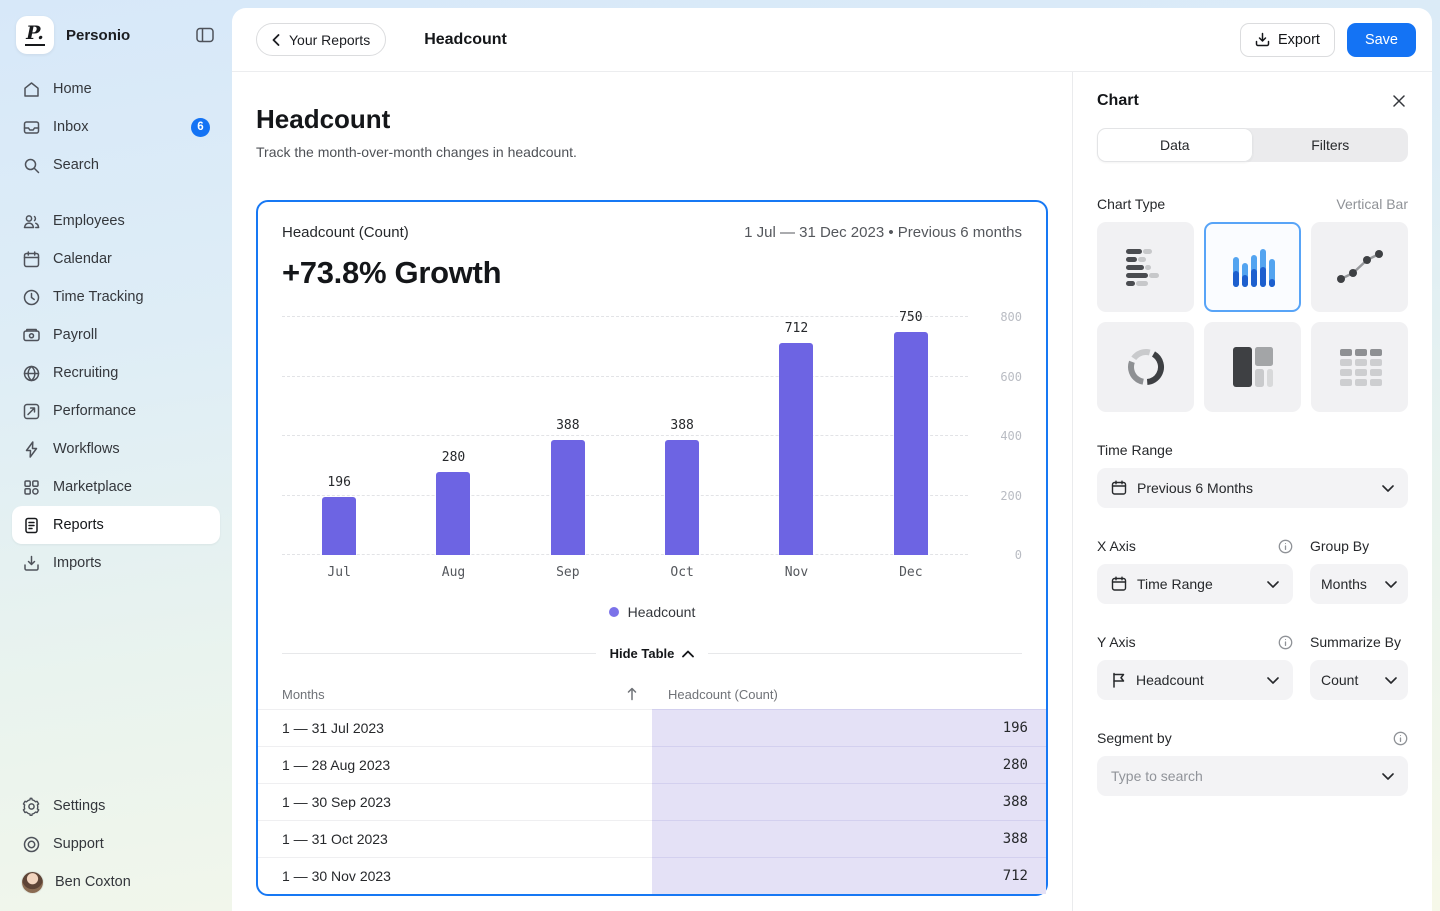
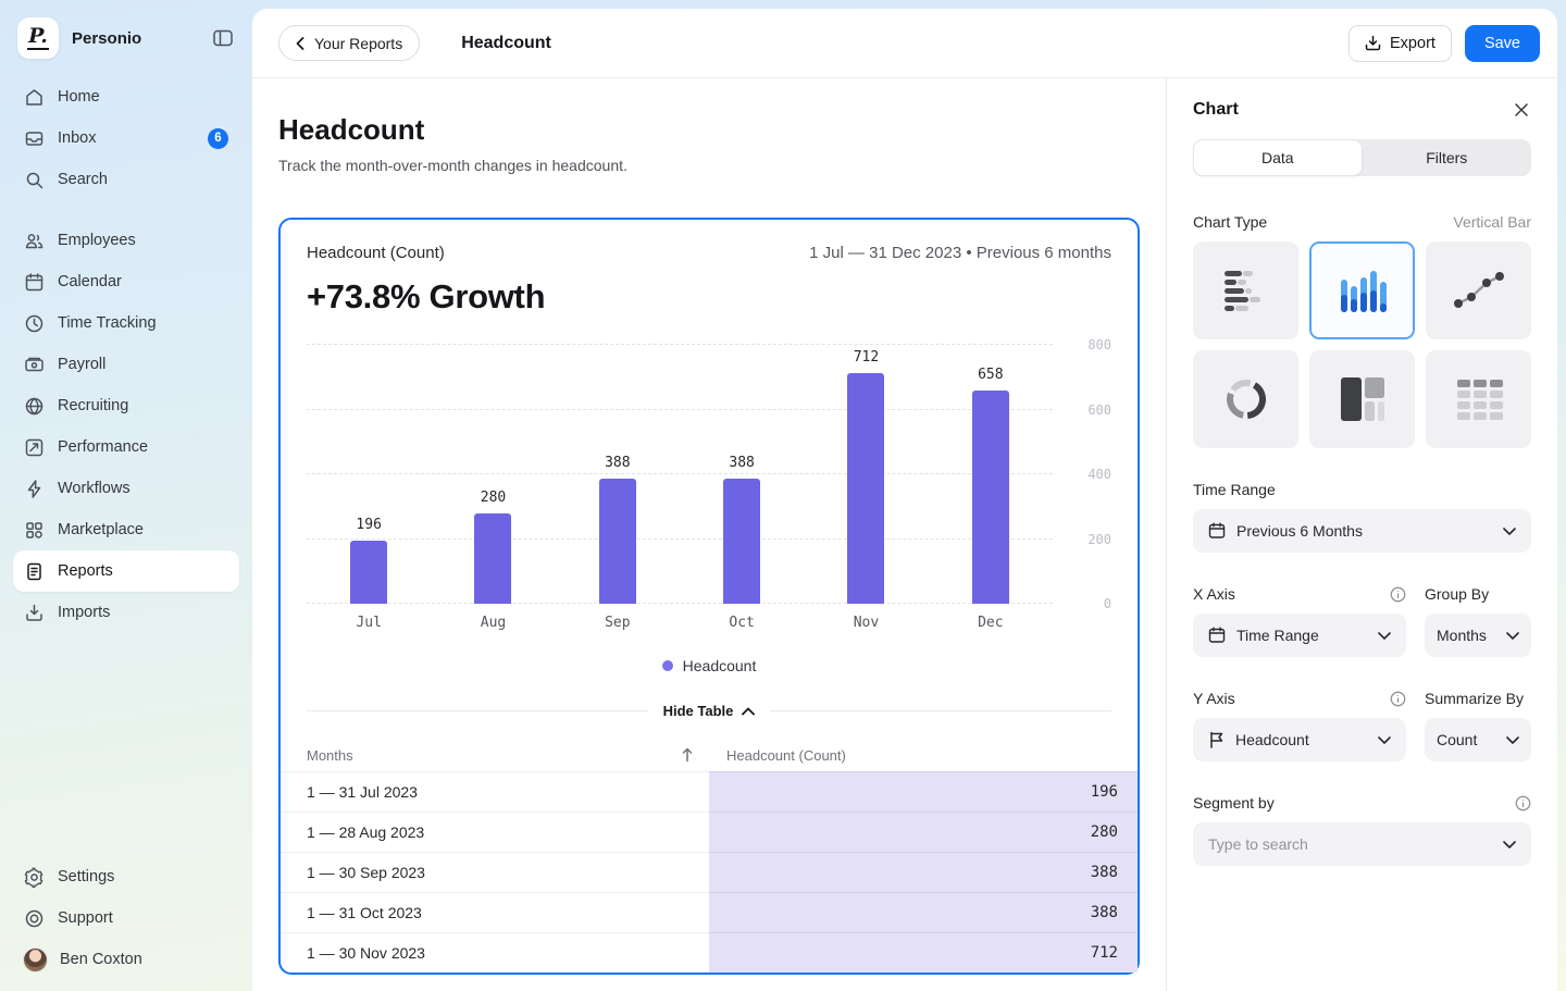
Dec: 750 -> 658
